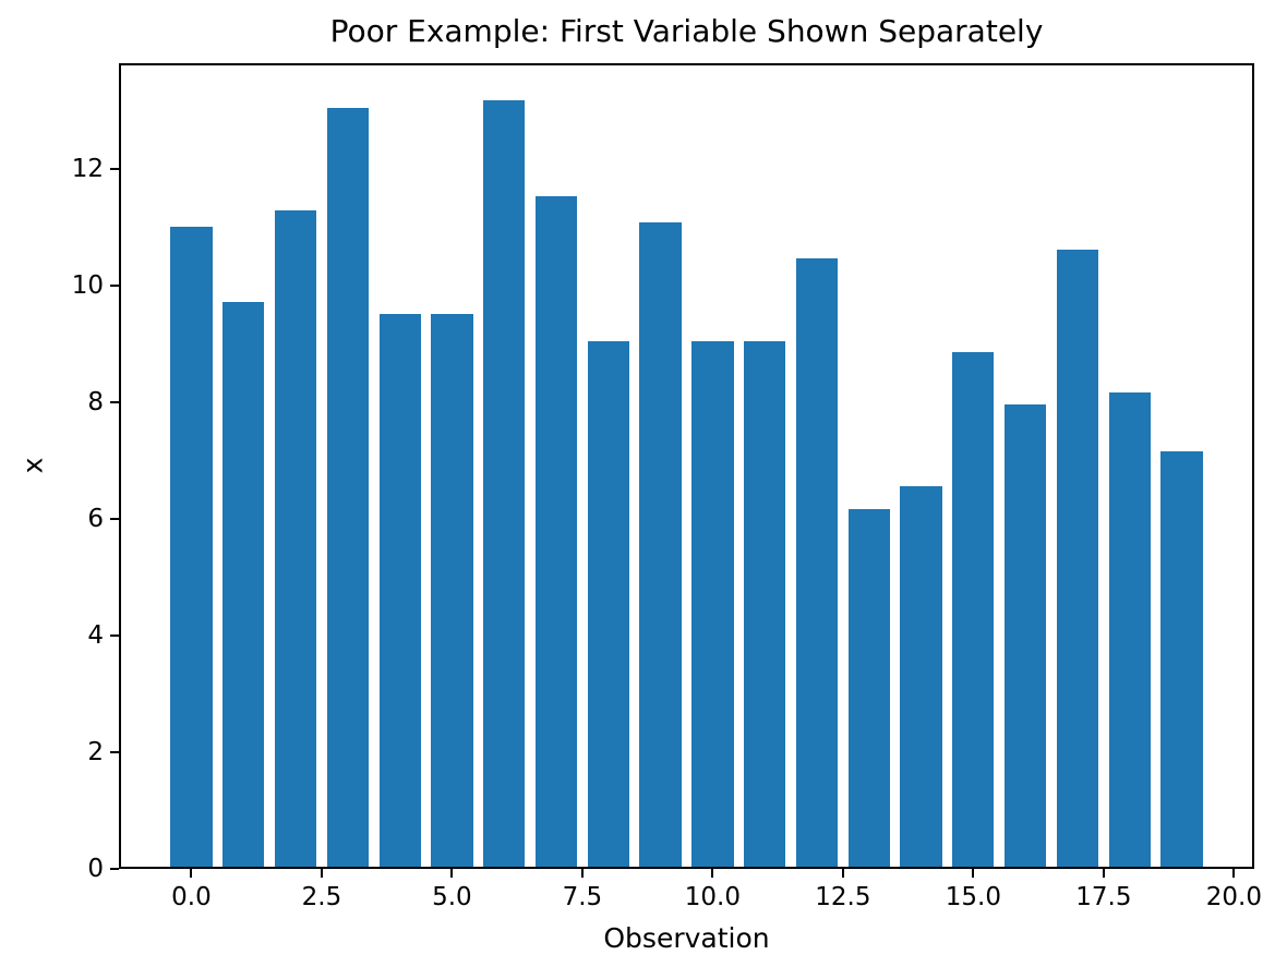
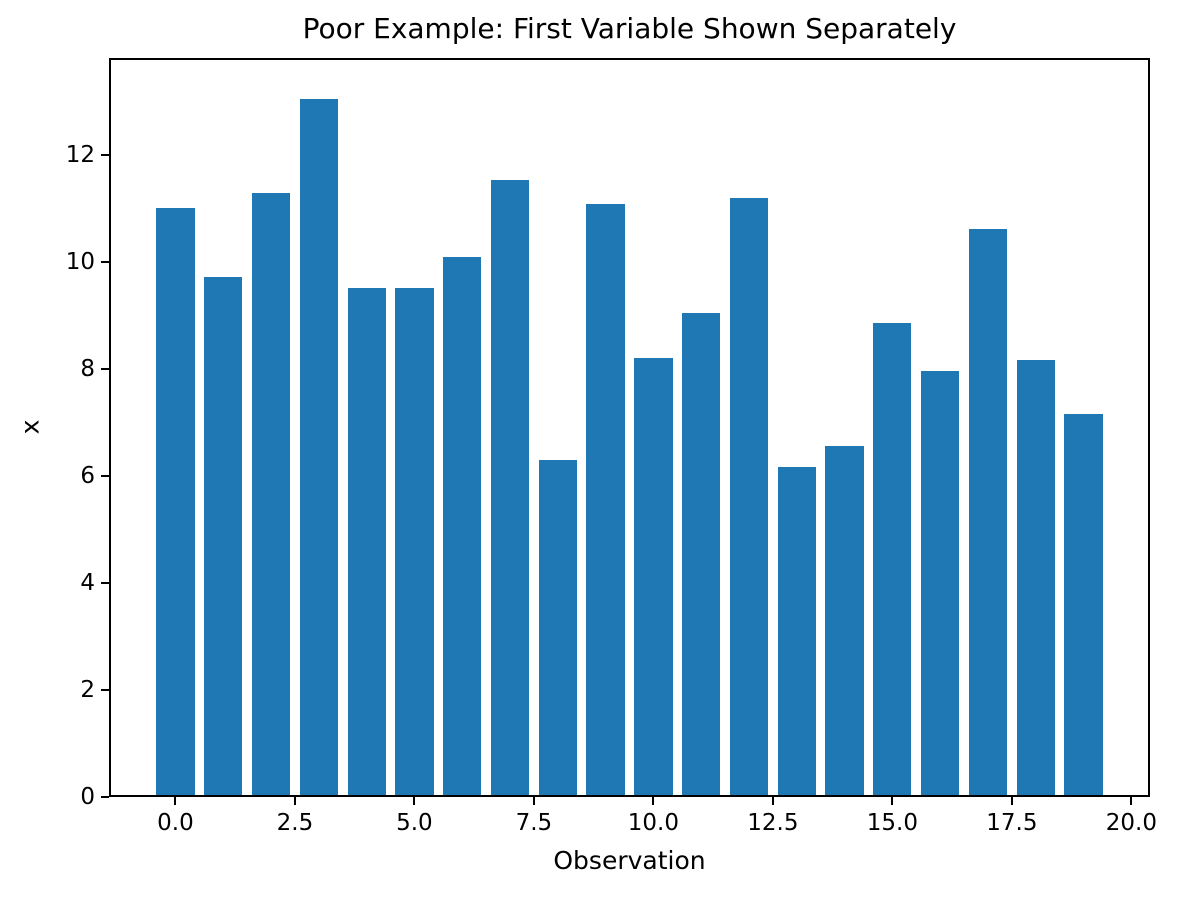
6: 13.2 -> 10.1
8: 9.0 -> 6.3
10: 9.1 -> 8.2
12: 10.5 -> 11.2
